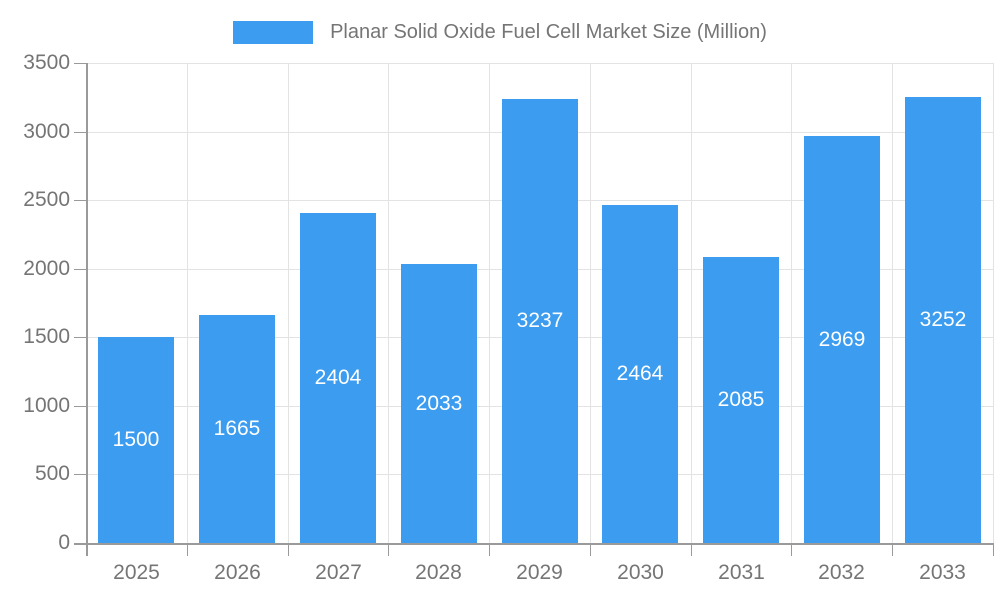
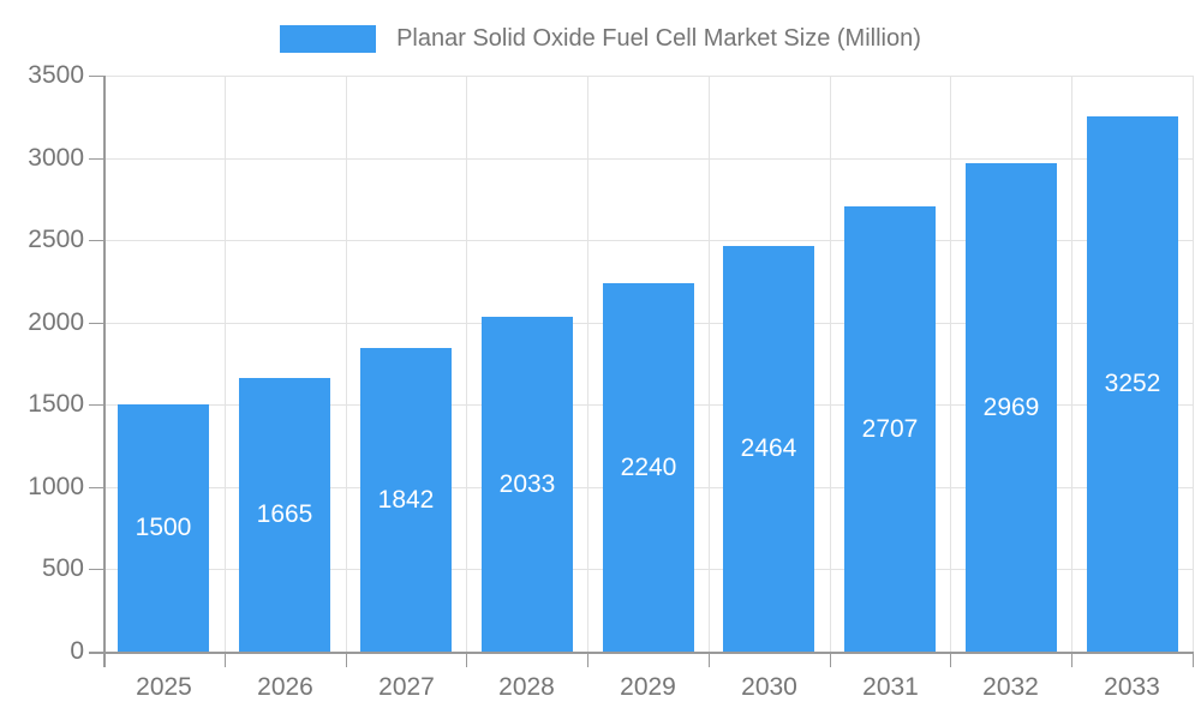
2027: 2404 -> 1842
2029: 3237 -> 2240
2031: 2085 -> 2707
